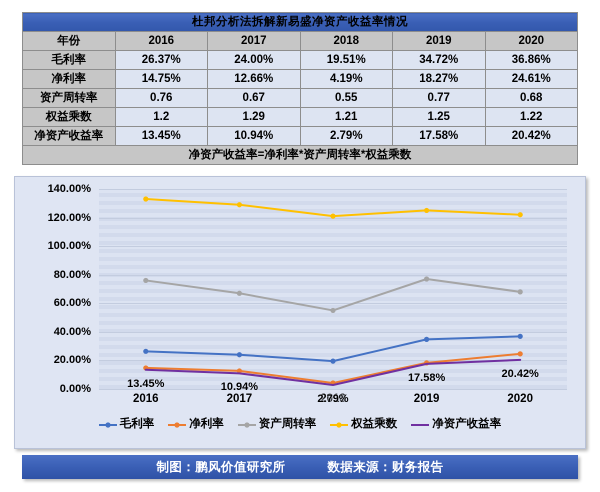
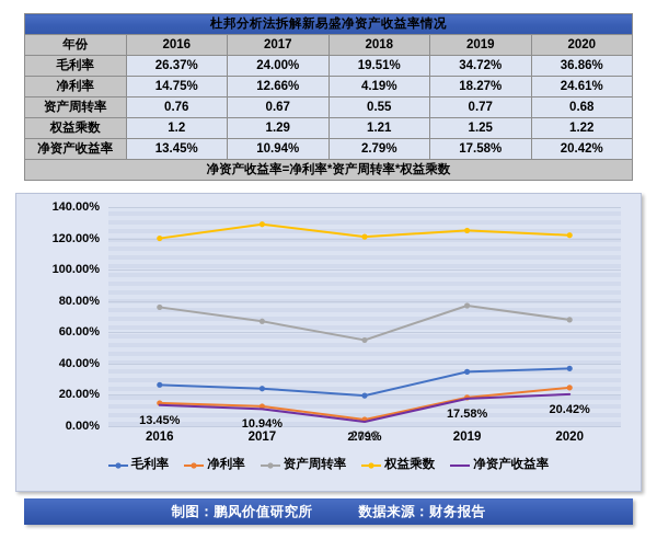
权益乘数/2016: 133% -> 120%
